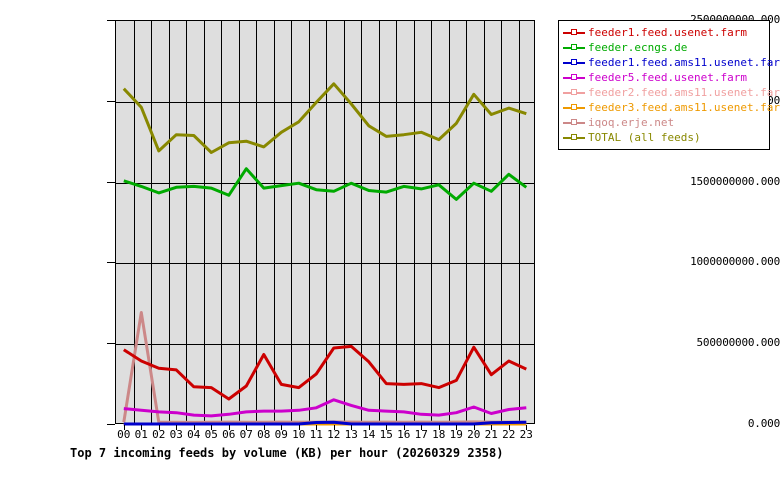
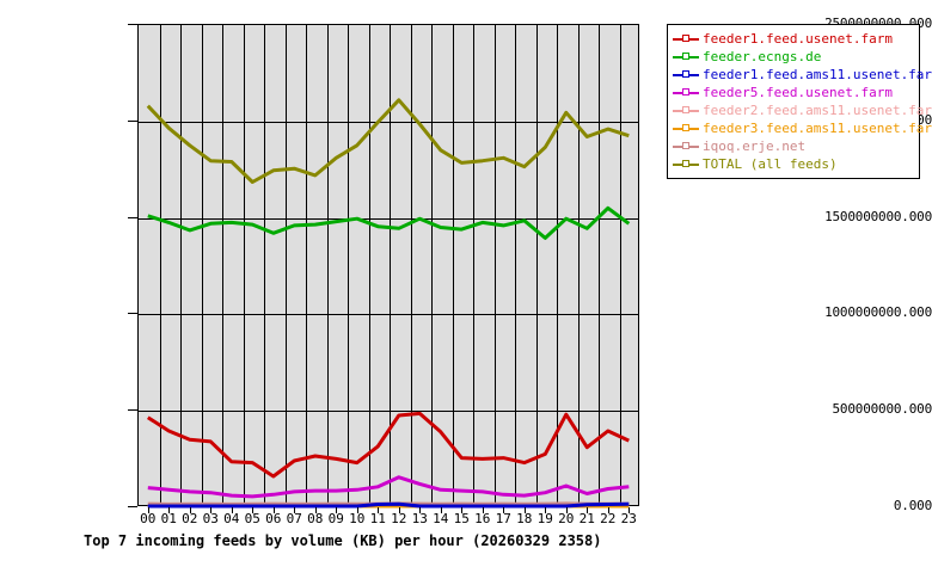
iqoq.erje.net/01: 690000000 -> 10000000
TOTAL (all feeds)/02: 1690000000 -> 1870000000
feeder.ecngs.de/07: 1580000000 -> 1460000000
feeder1.feed.usenet.farm/08: 430000000 -> 260000000
